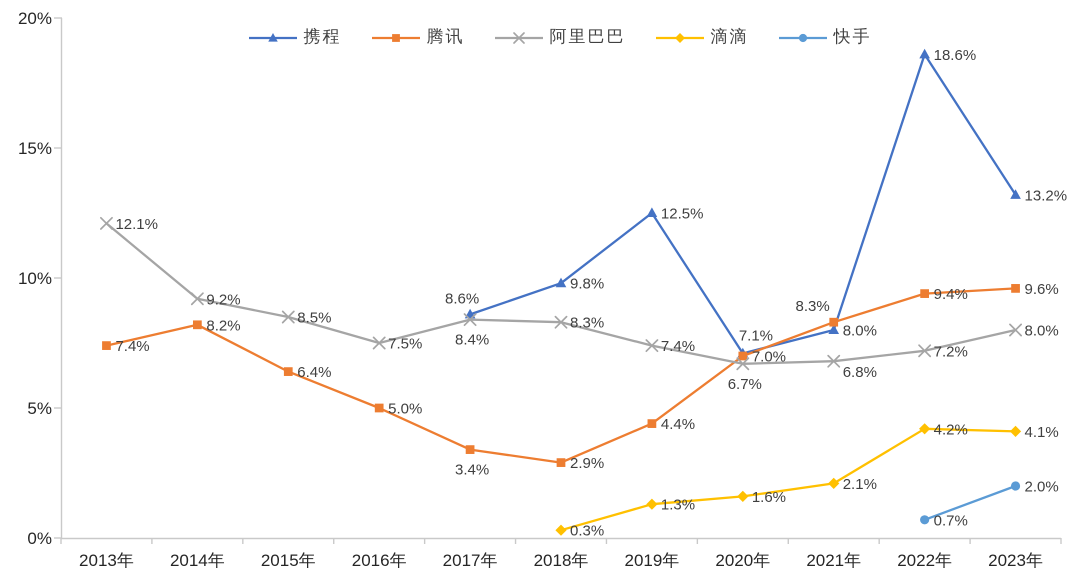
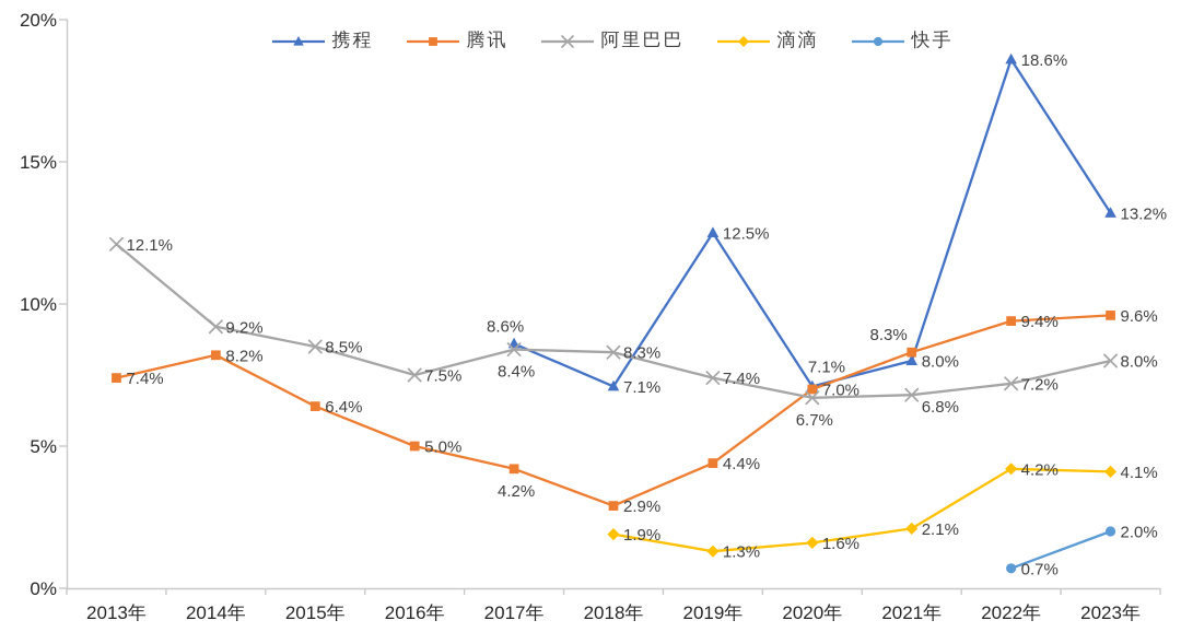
腾讯/2017年: 3.4% -> 4.2%
携程/2018年: 9.8% -> 7.1%
滴滴/2018年: 0.3% -> 1.9%
